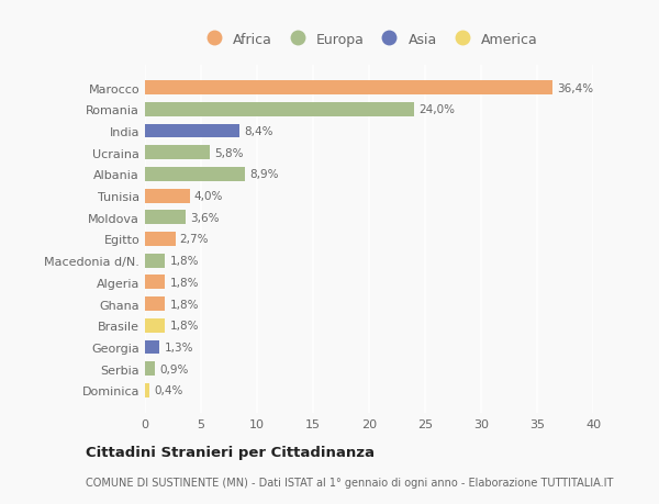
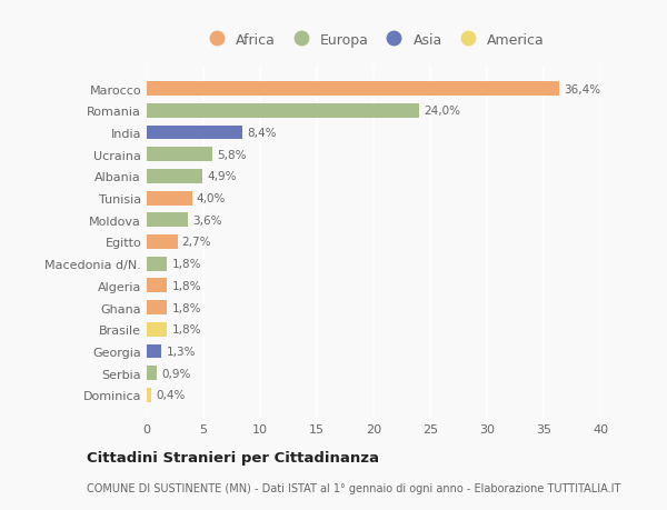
Albania: 8,9% -> 4,9%
